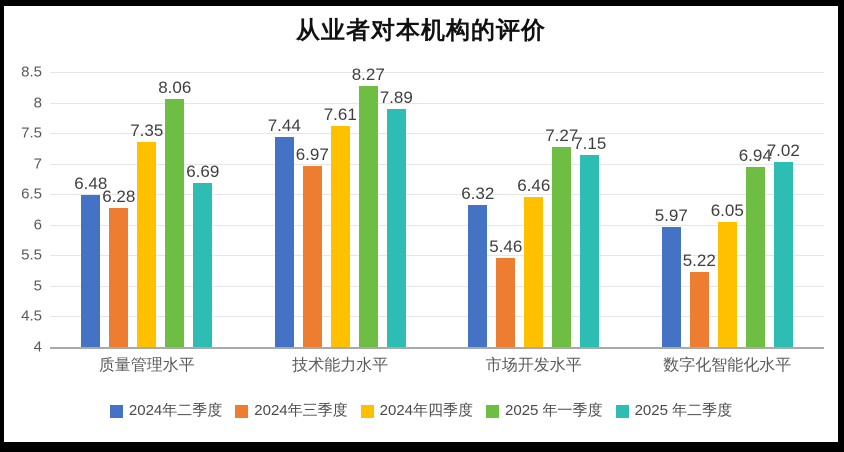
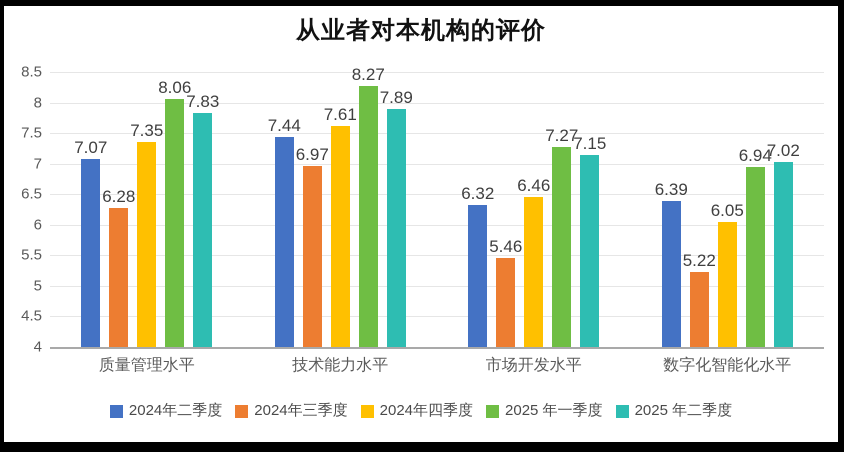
2024年二季度/质量管理水平: 6.48 -> 7.07
2025 年二季度/质量管理水平: 6.69 -> 7.83
2024年二季度/数字化智能化水平: 5.97 -> 6.39
